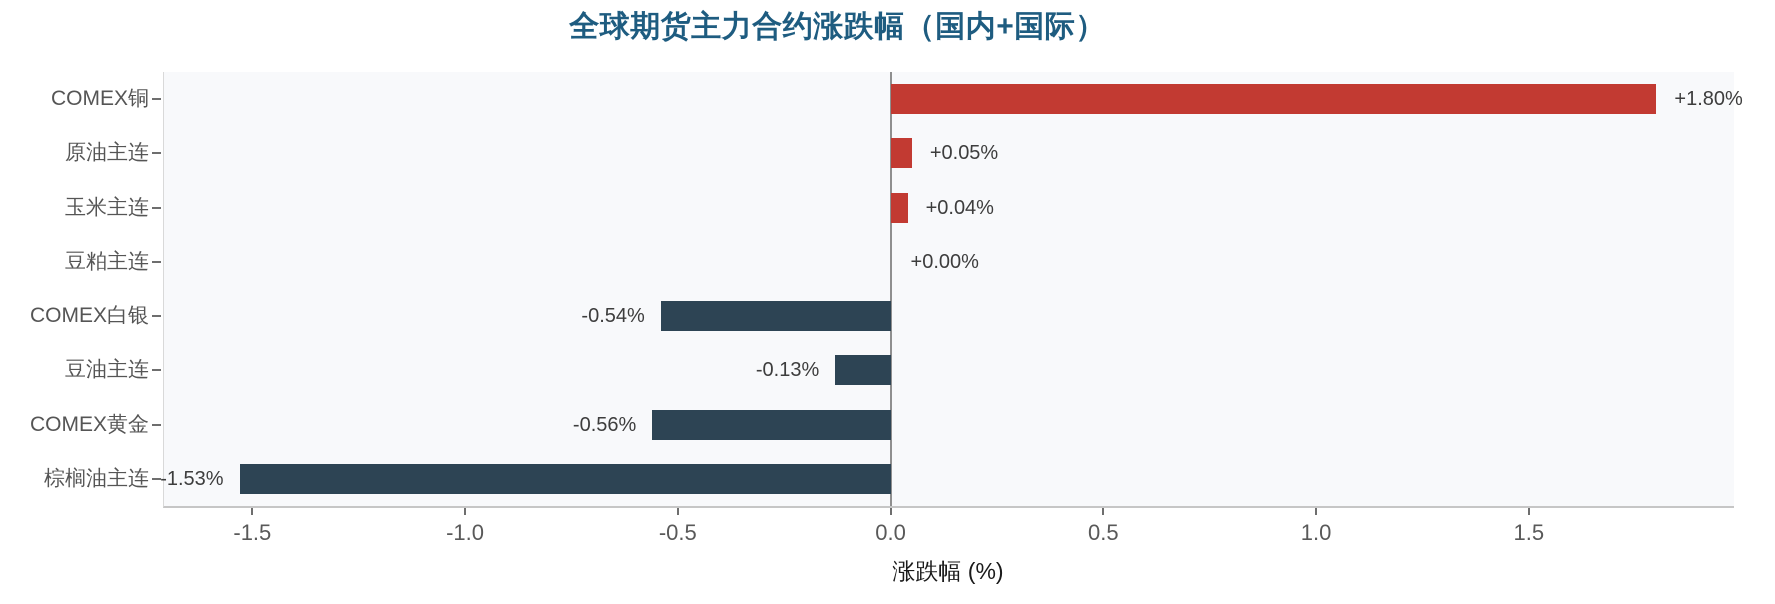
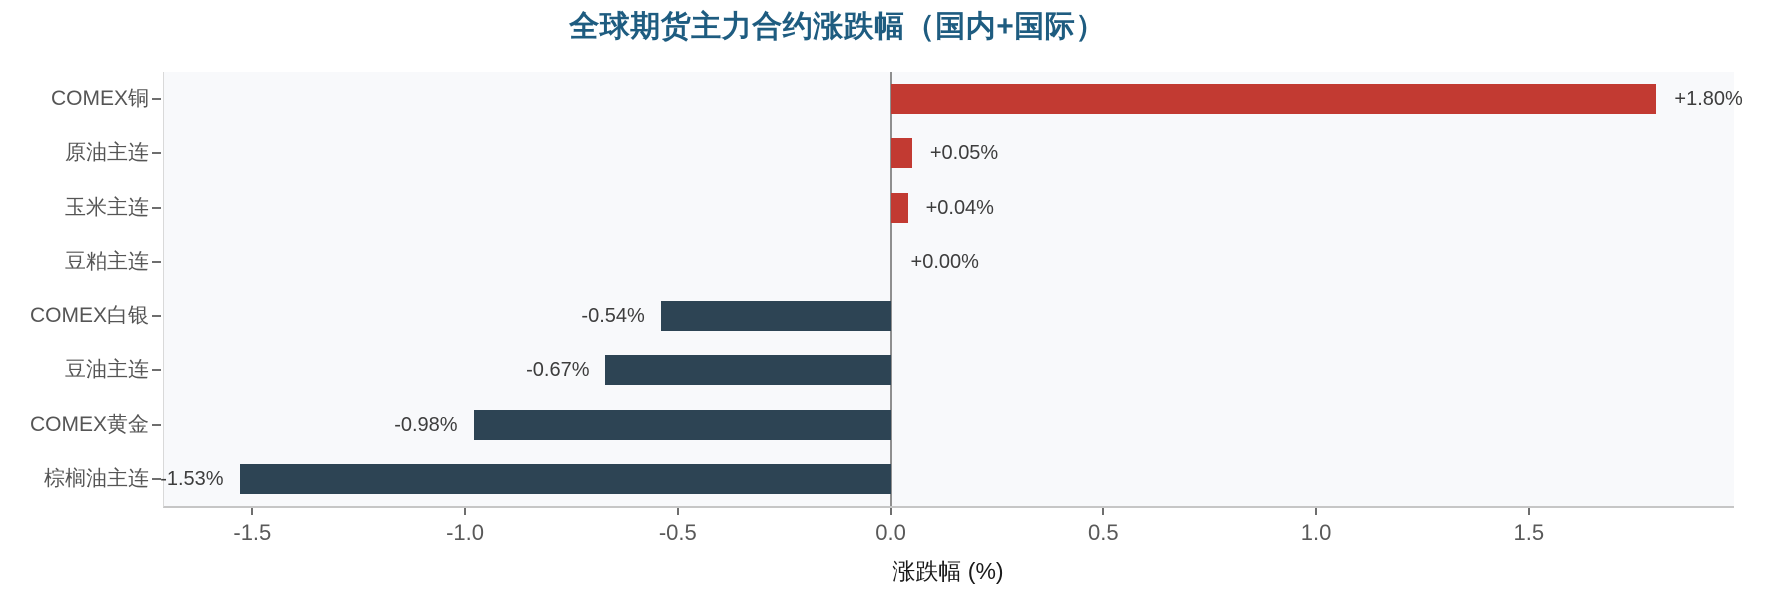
豆油主连: -0.13% -> -0.67%
COMEX黄金: -0.56% -> -0.98%
